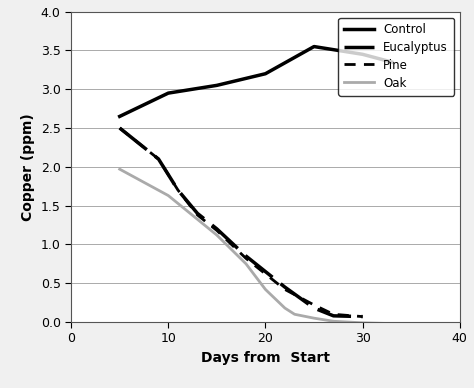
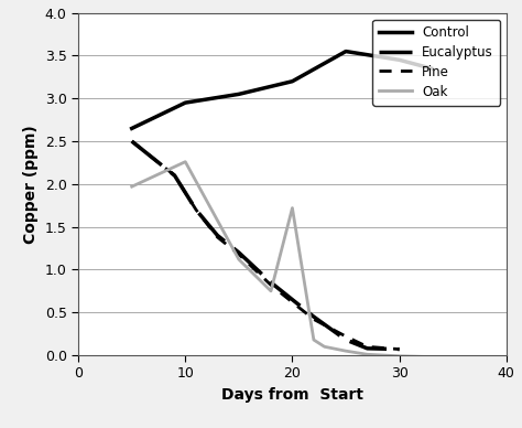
Oak/10: 1.63 -> 2.26
Oak/20: 0.42 -> 1.72
